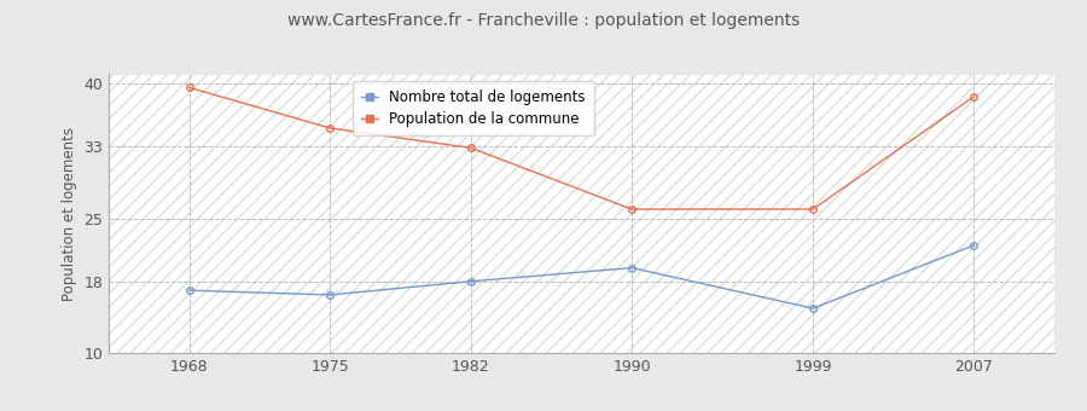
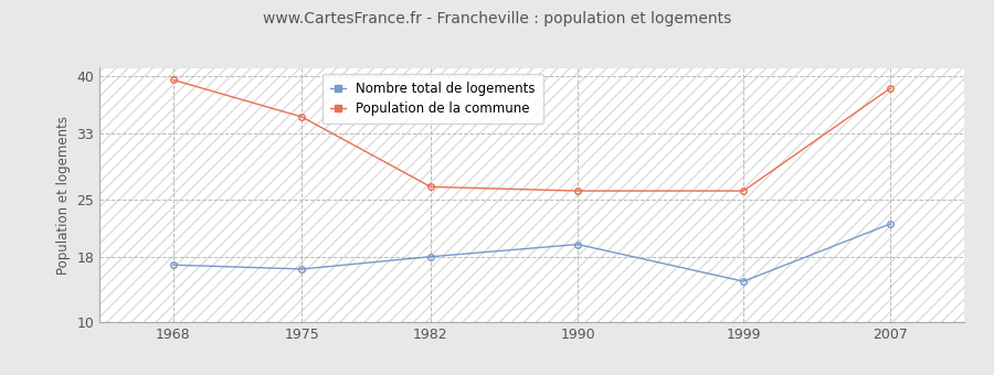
Population de la commune/1982: 32.8 -> 26.5
